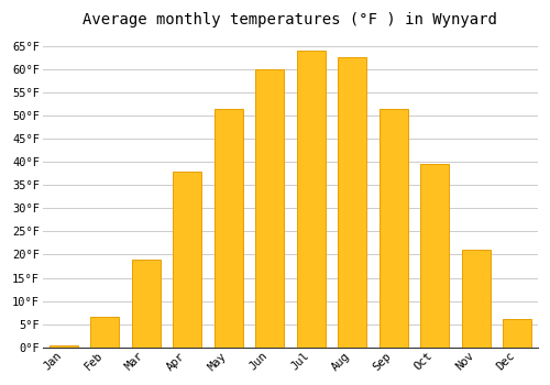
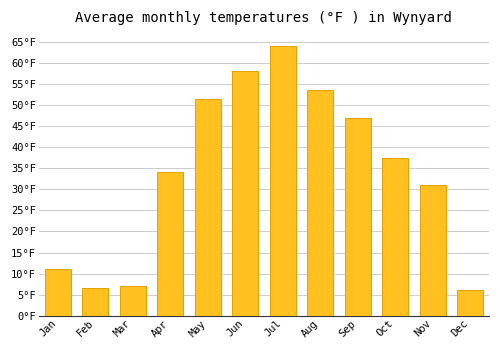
Jan: 0.5°F -> 11.0°F
Mar: 19.0°F -> 7.0°F
Apr: 38.0°F -> 34.0°F
Jun: 60.0°F -> 58.0°F
Aug: 62.5°F -> 53.5°F
Sep: 51.5°F -> 47.0°F
Oct: 39.5°F -> 37.5°F
Nov: 21.0°F -> 31.0°F
